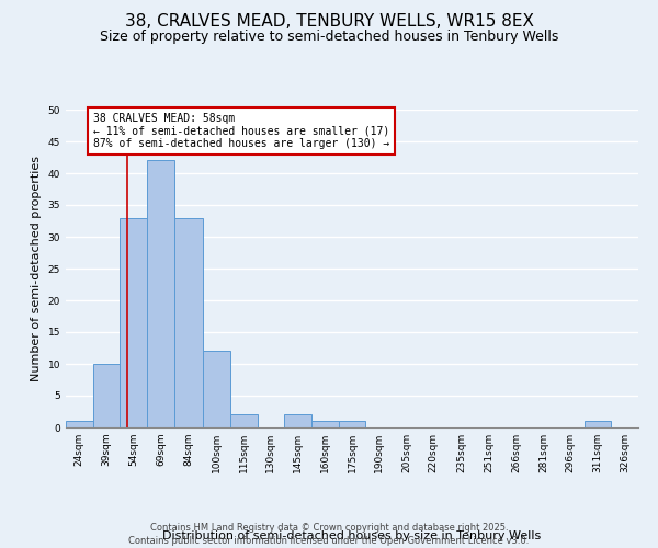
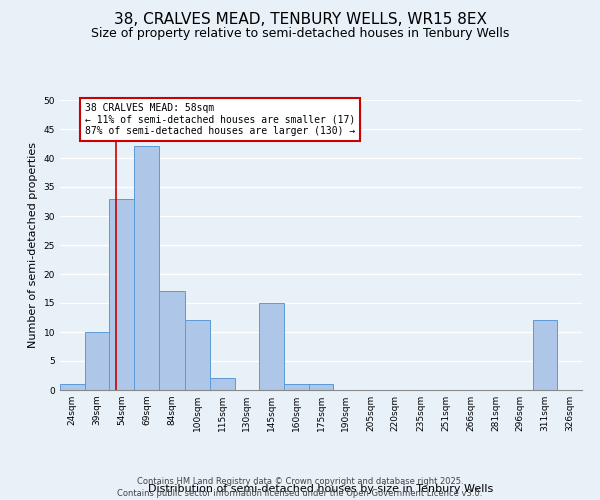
84sqm: 33 -> 17
145sqm: 2 -> 15
311sqm: 1 -> 12
